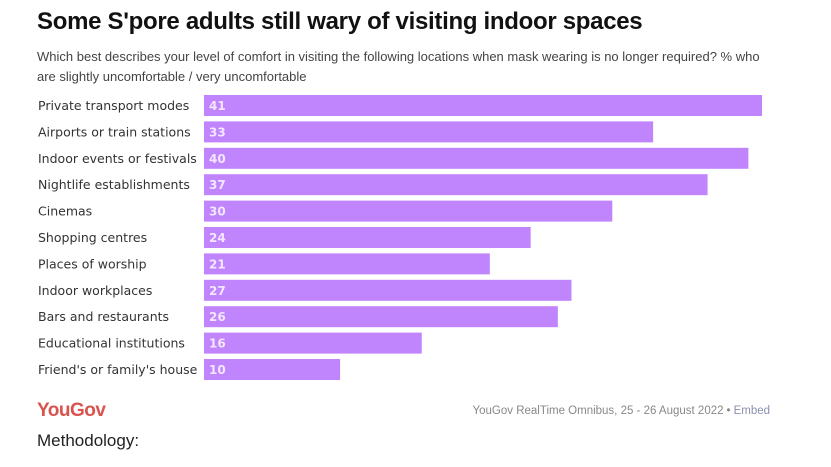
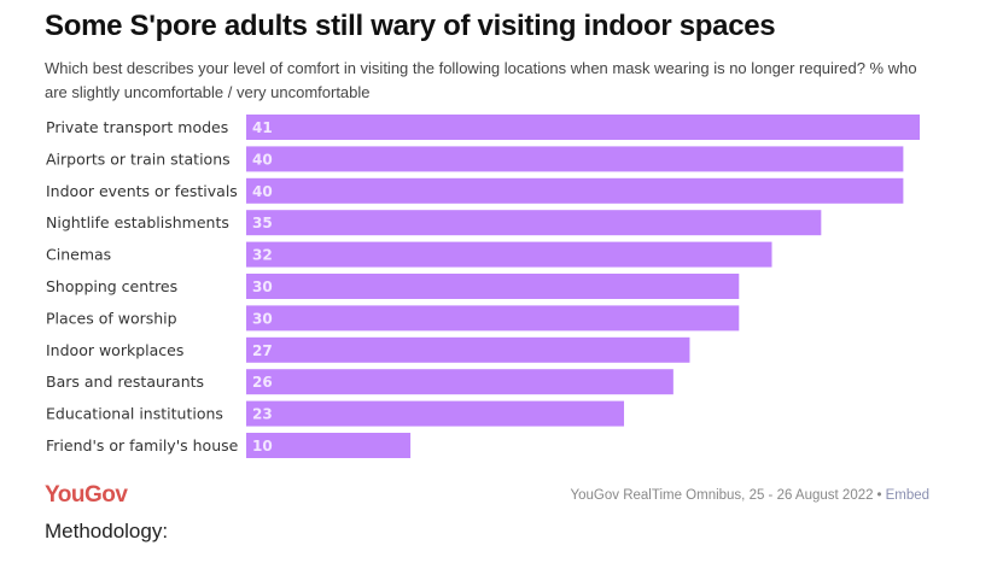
Airports or train stations: 33 -> 40
Nightlife establishments: 37 -> 35
Cinemas: 30 -> 32
Shopping centres: 24 -> 30
Places of worship: 21 -> 30
Educational institutions: 16 -> 23
